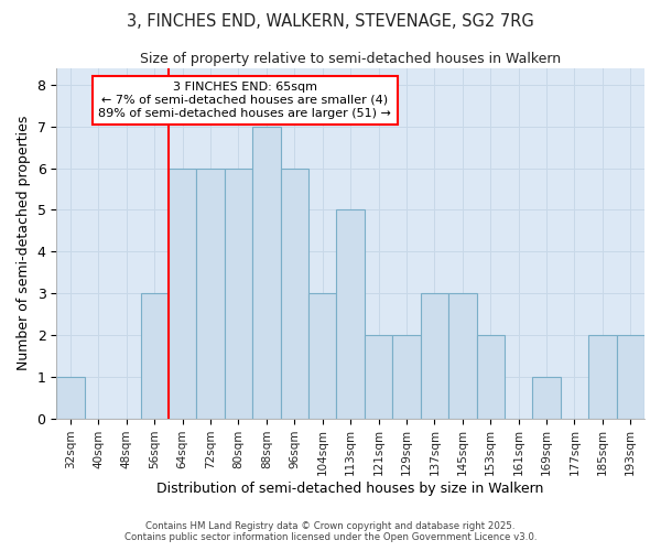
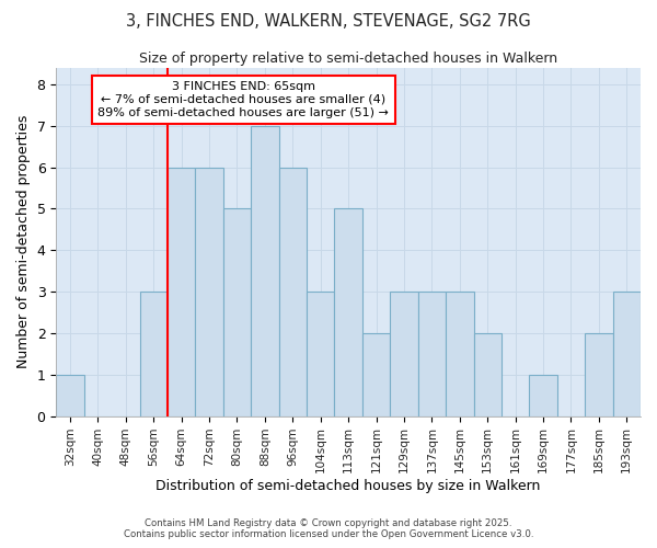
80sqm: 6 -> 5
129sqm: 2 -> 3
193sqm: 2 -> 3
